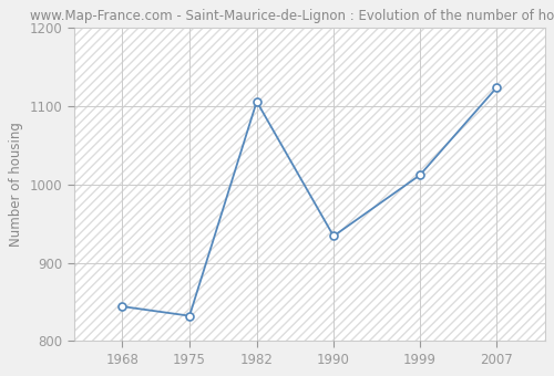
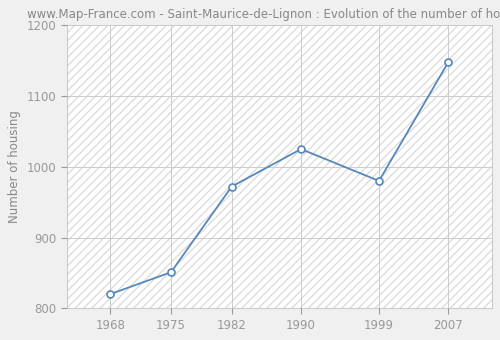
1968: 844 -> 820
1975: 832 -> 851
1982: 1106 -> 972
1990: 934 -> 1025
1999: 1012 -> 980
2007: 1124 -> 1148
